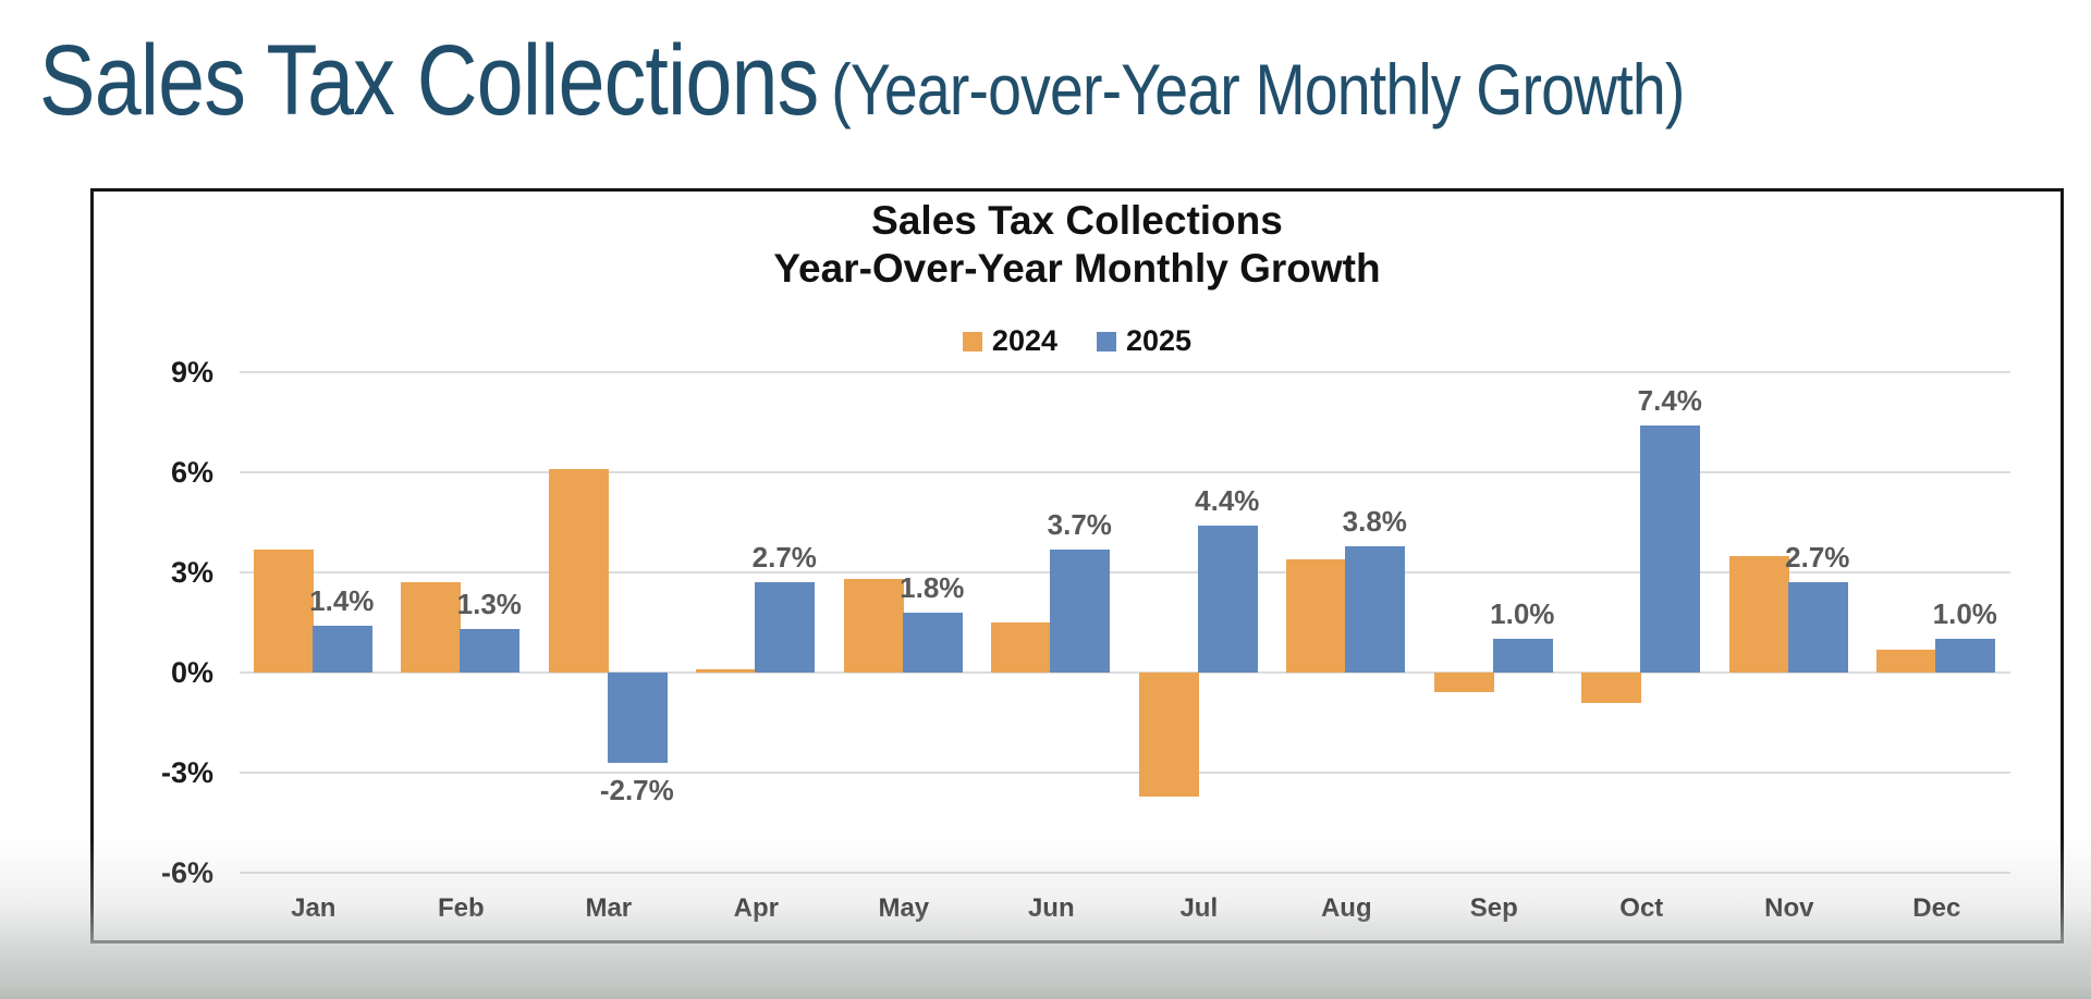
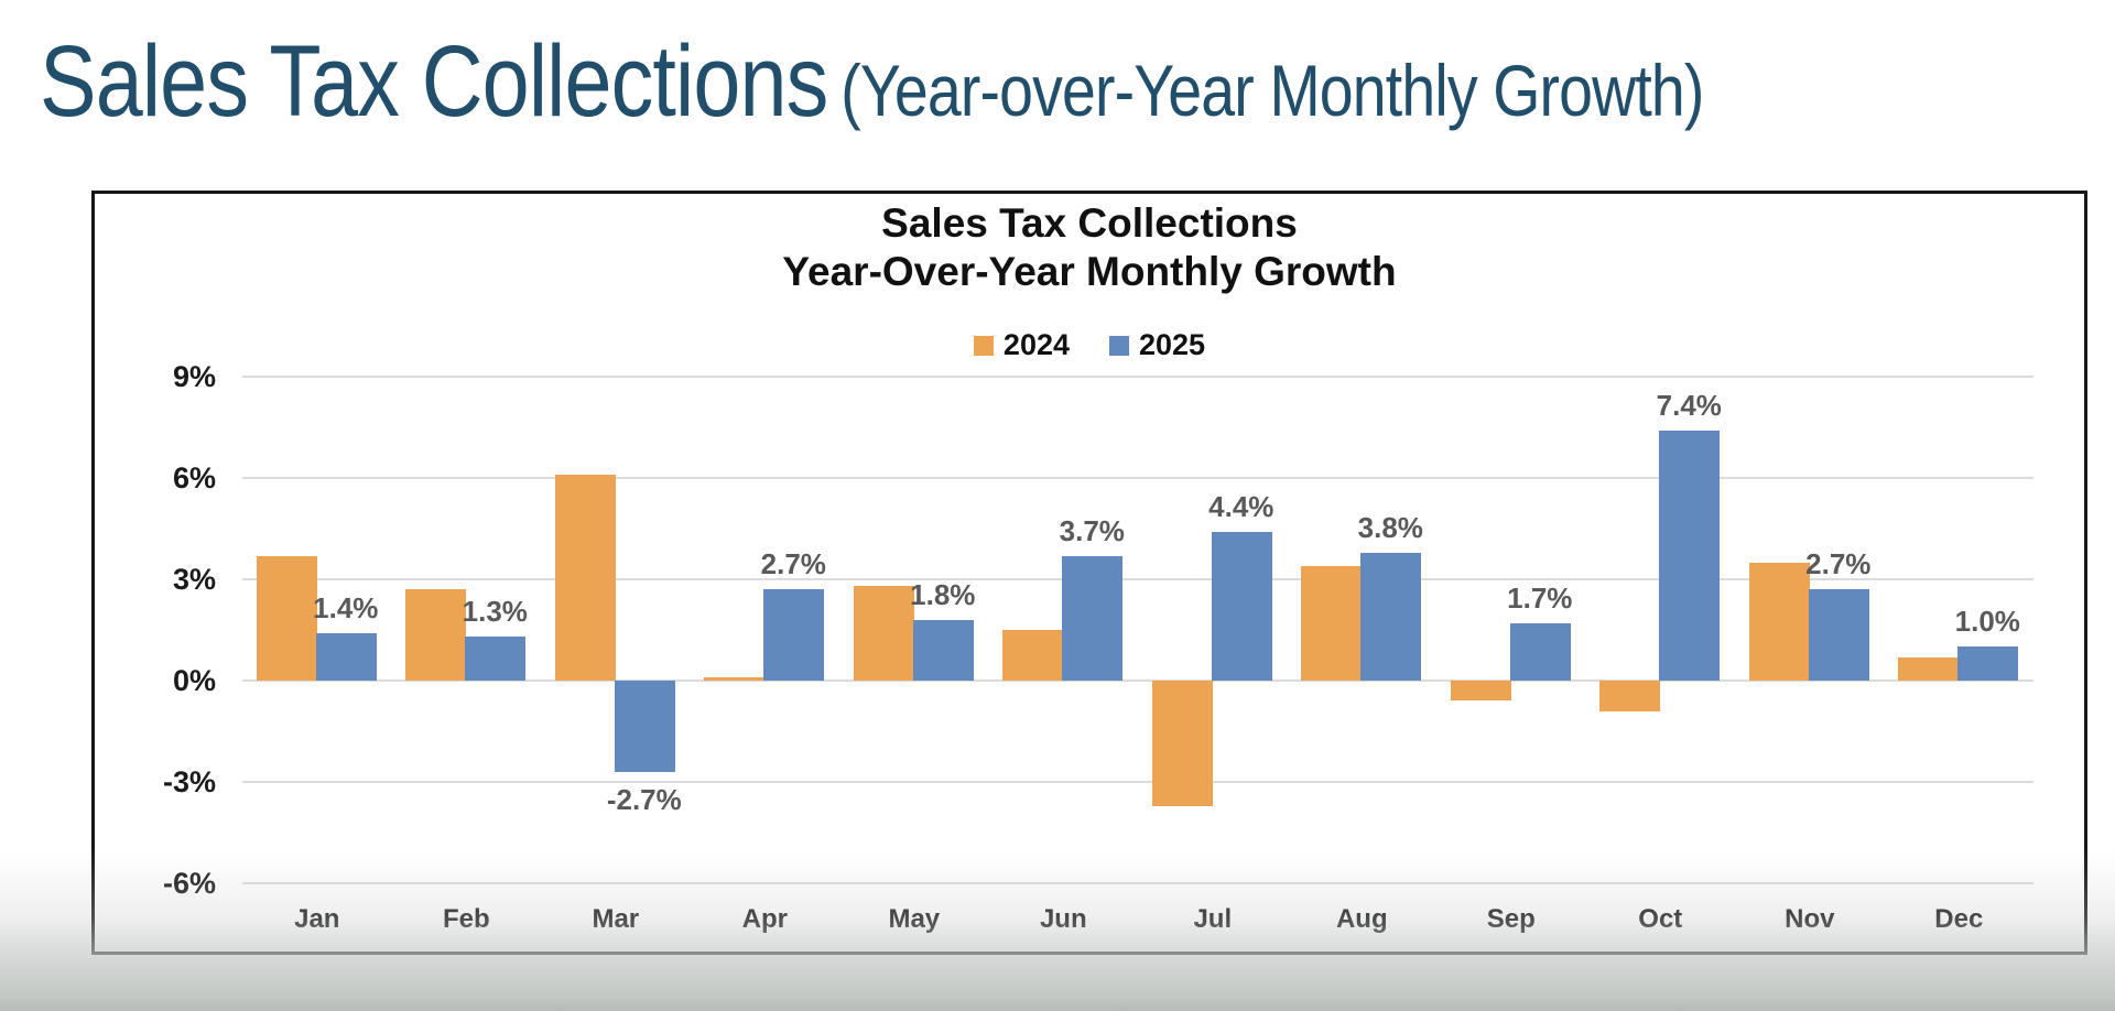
2025/Sep: 1.0% -> 1.7%
